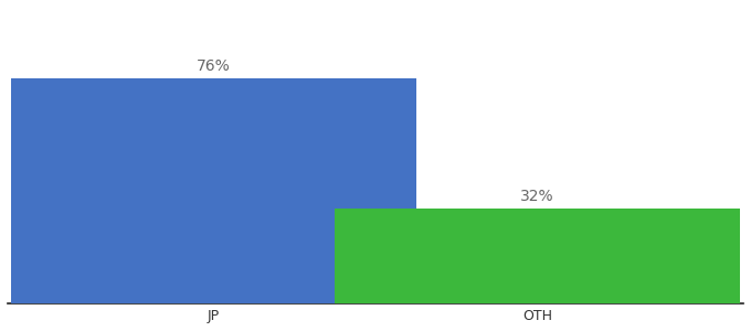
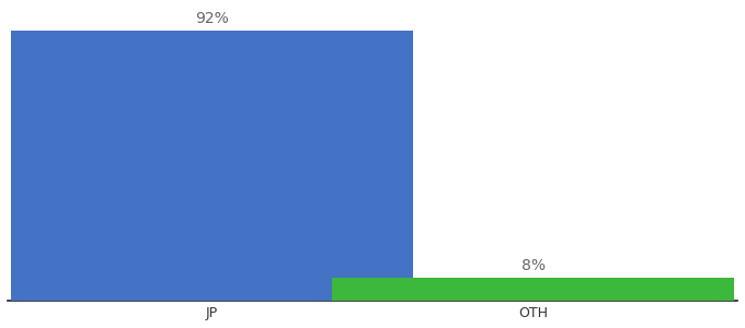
JP: 76% -> 92%
OTH: 32% -> 8%
